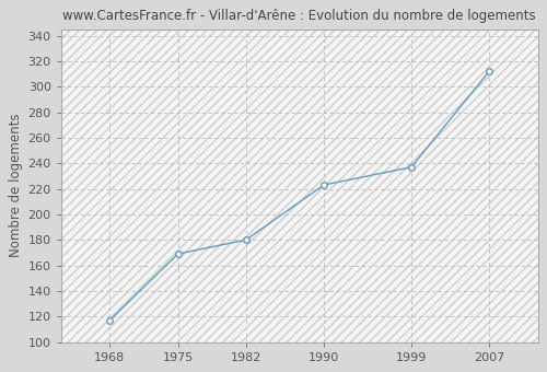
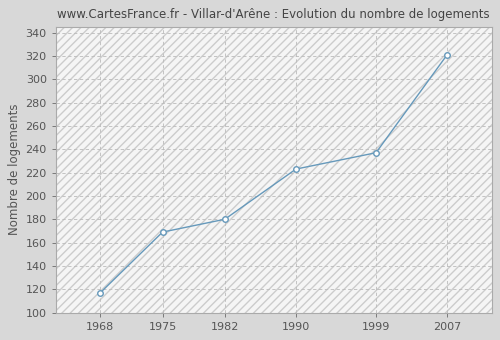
2007: 312 -> 321
